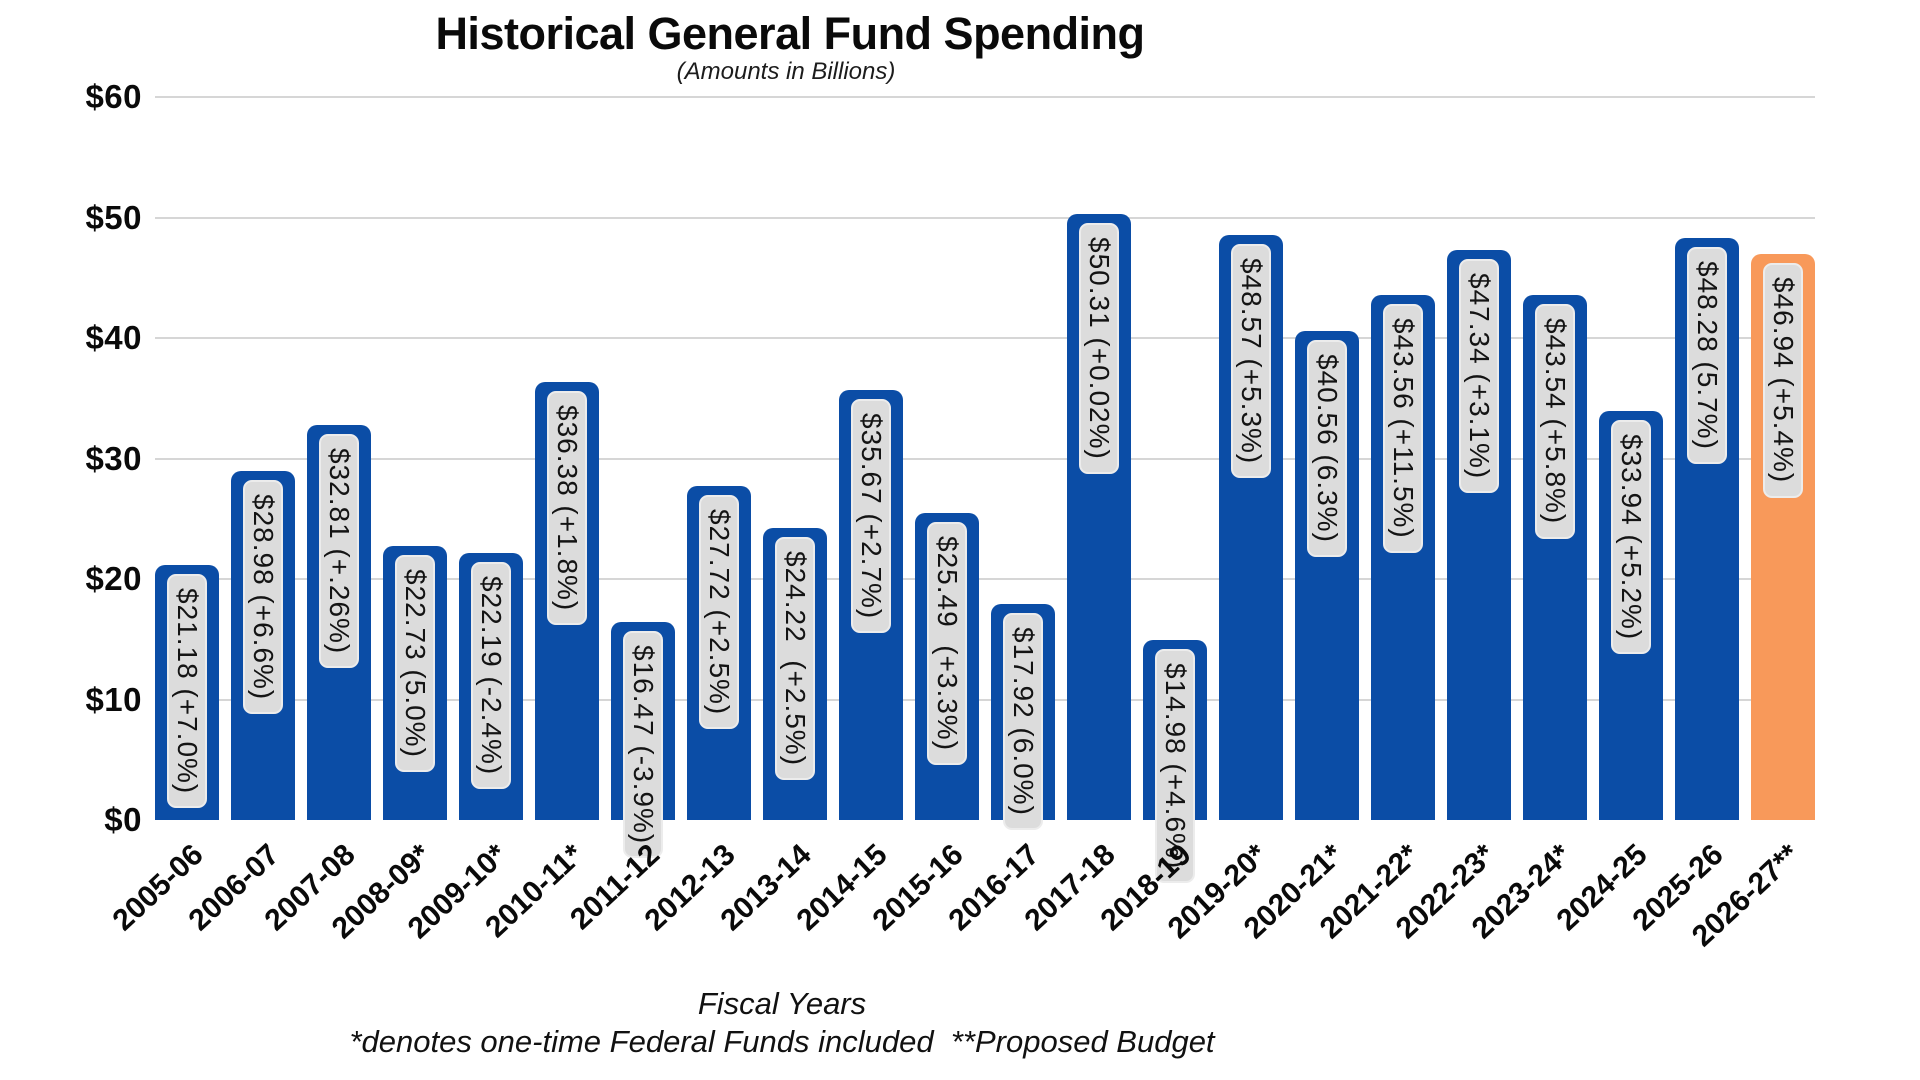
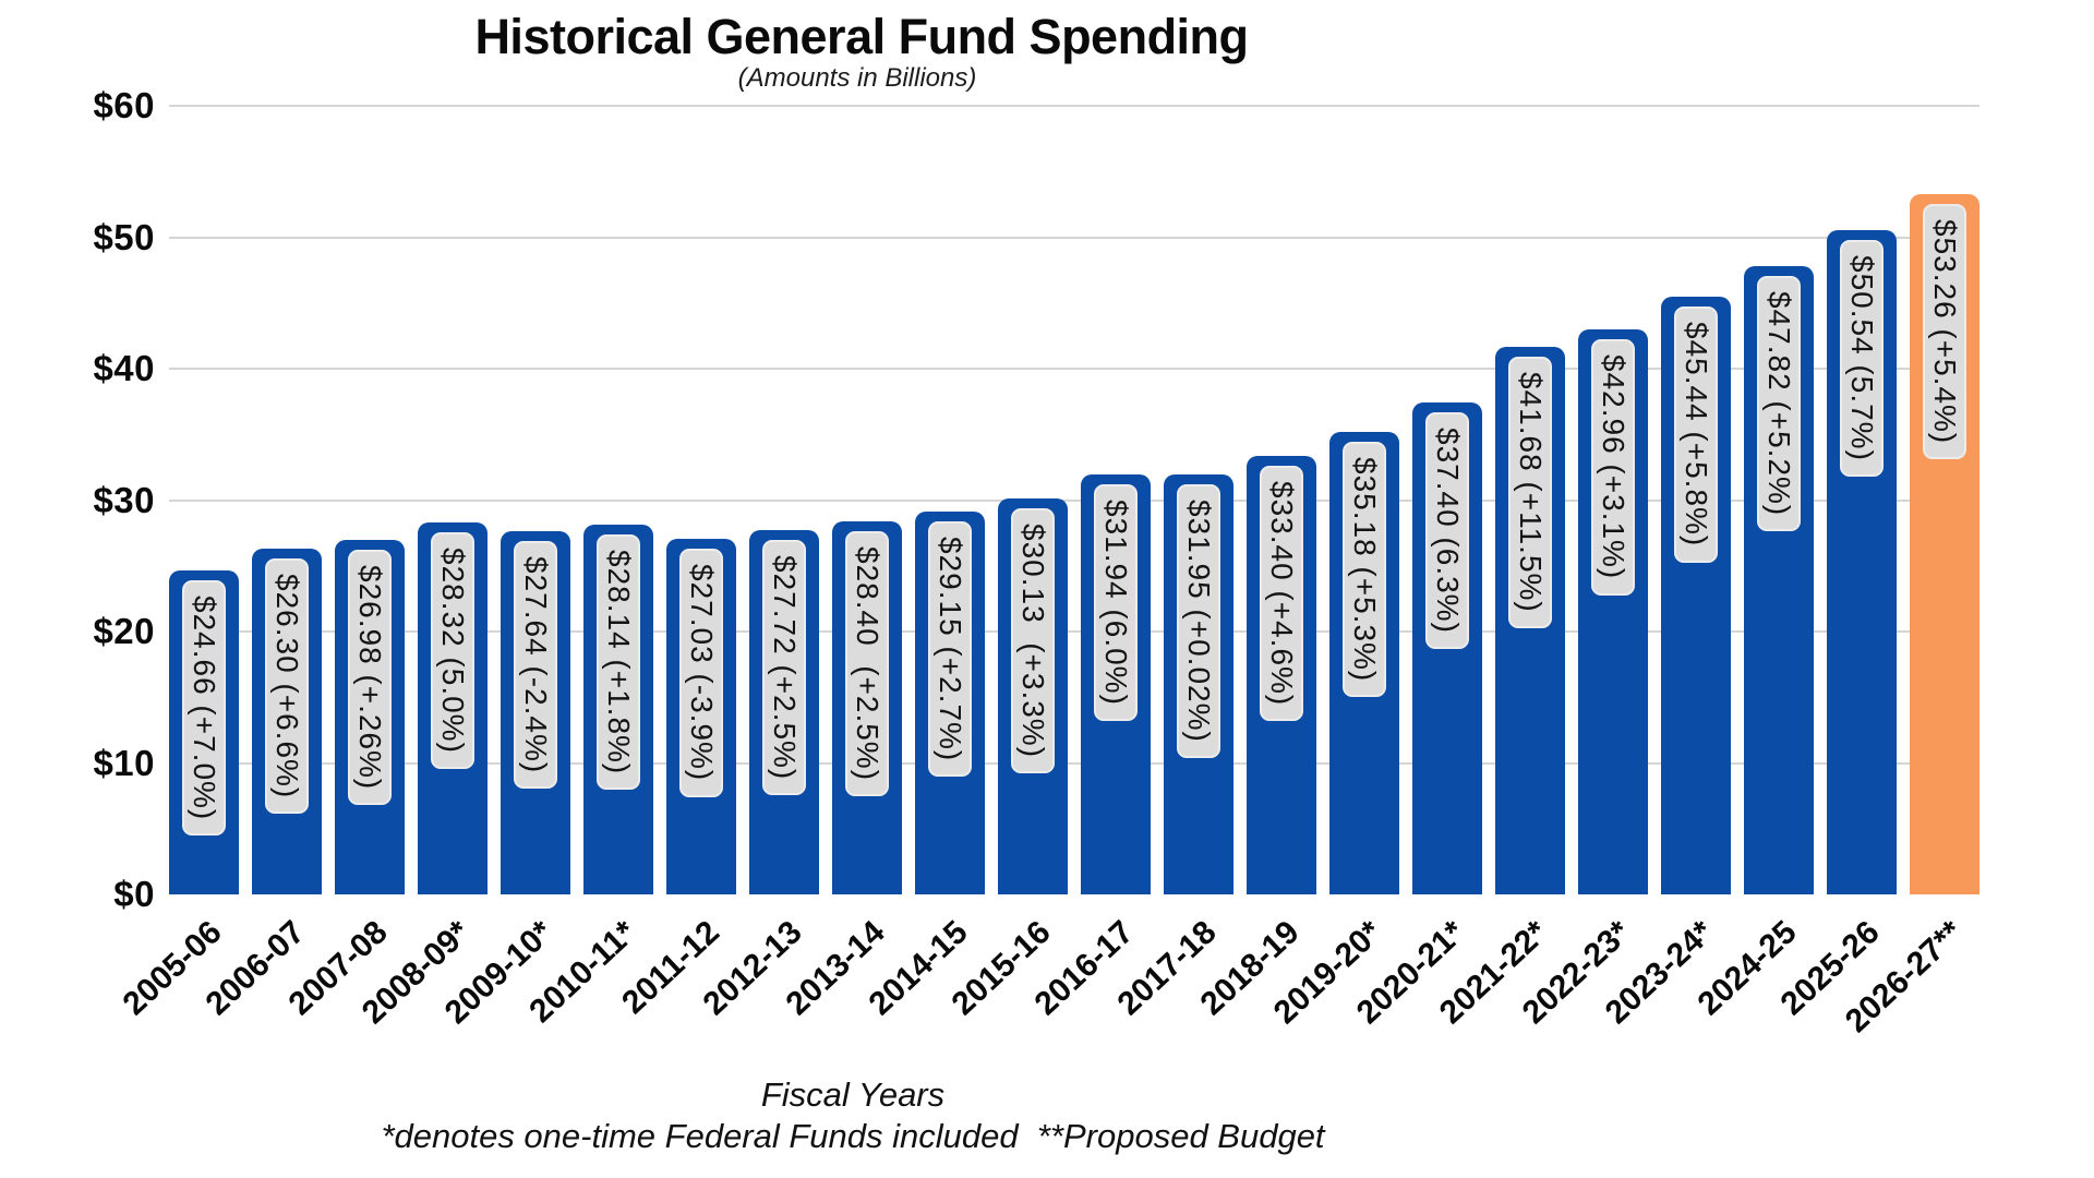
2005-06: $21.18 -> $24.66
2006-07: $28.98 -> $26.30
2007-08: $32.81 -> $26.98
2008-09*: $22.73 -> $28.32
2009-10*: $22.19 -> $27.64
2010-11*: $36.38 -> $28.14
2011-12: $16.47 -> $27.03
2013-14: $24.22 -> $28.40
2014-15: $35.67 -> $29.15
2015-16: $25.49 -> $30.13
2016-17: $17.92 -> $31.94
2017-18: $50.31 -> $31.95
2018-19: $14.98 -> $33.40
2019-20*: $48.57 -> $35.18
2020-21*: $40.56 -> $37.40
2021-22*: $43.56 -> $41.68
2022-23*: $47.34 -> $42.96
2023-24*: $43.54 -> $45.44
2024-25: $33.94 -> $47.82
2025-26: $48.28 -> $50.54
2026-27**: $46.94 -> $53.26
